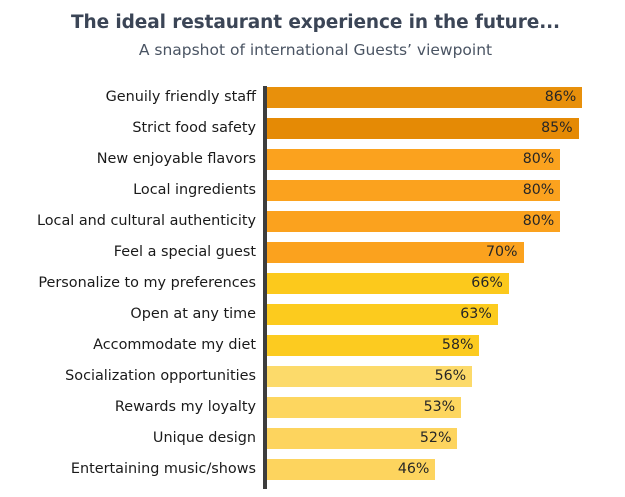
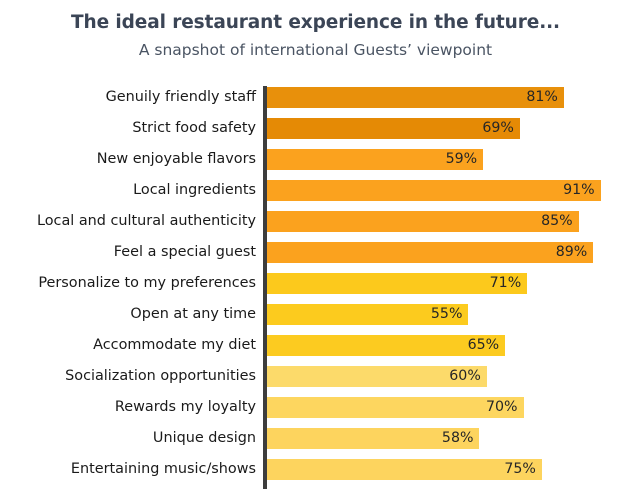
Genuily friendly staff: 86% -> 81%
Strict food safety: 85% -> 69%
New enjoyable flavors: 80% -> 59%
Local ingredients: 80% -> 91%
Local and cultural authenticity: 80% -> 85%
Feel a special guest: 70% -> 89%
Personalize to my preferences: 66% -> 71%
Open at any time: 63% -> 55%
Accommodate my diet: 58% -> 65%
Socialization opportunities: 56% -> 60%
Rewards my loyalty: 53% -> 70%
Unique design: 52% -> 58%
Entertaining music/shows: 46% -> 75%
